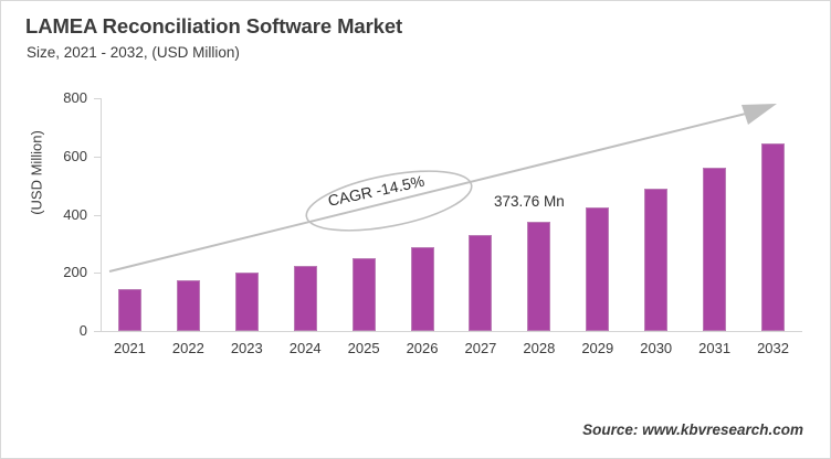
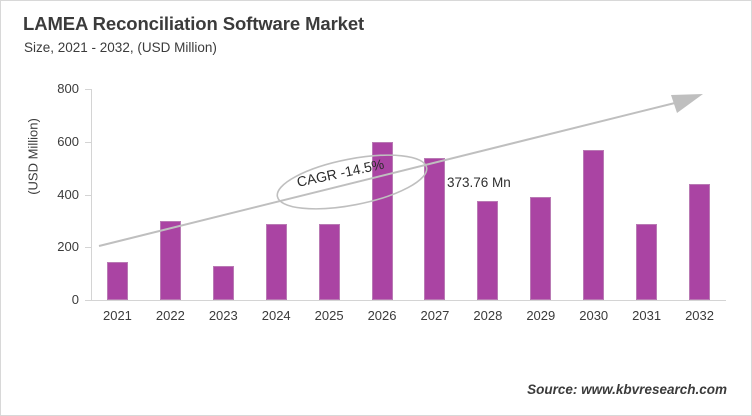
2022: 180 -> 300
2023: 200 -> 130
2024: 220 -> 290
2025: 250 -> 290
2026: 290 -> 600
2027: 330 -> 540
2029: 420 -> 390
2030: 490 -> 570
2031: 560 -> 290
2032: 640 -> 440
